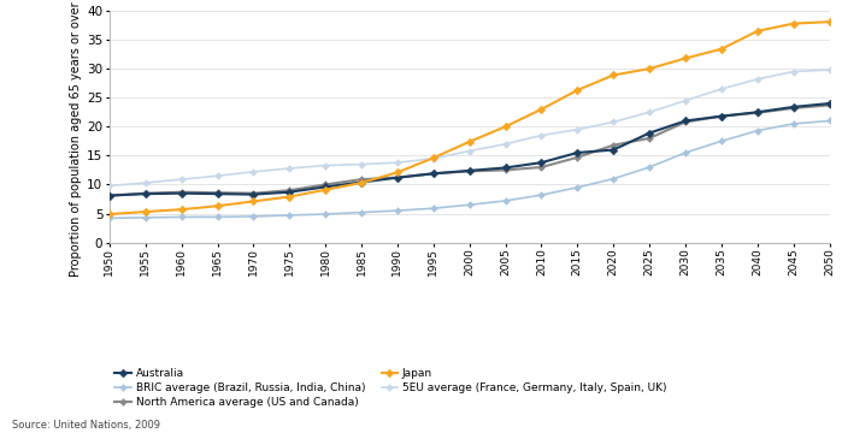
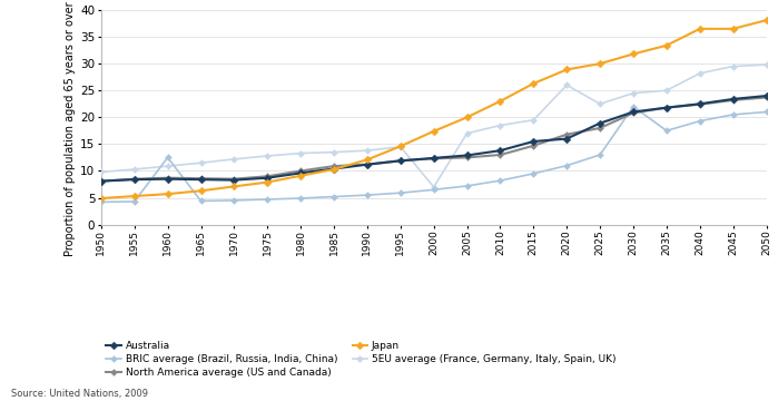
BRIC average (Brazil, Russia, India, China)/1960: 4.4 -> 12.5
5EU average (France, Germany, Italy, Spain, UK)/2000: 15.8 -> 7.0
5EU average (France, Germany, Italy, Spain, UK)/2020: 20.8 -> 26.0
BRIC average (Brazil, Russia, India, China)/2030: 15.5 -> 22.0
5EU average (France, Germany, Italy, Spain, UK)/2035: 26.5 -> 25.0
Japan/2045: 37.8 -> 36.5
